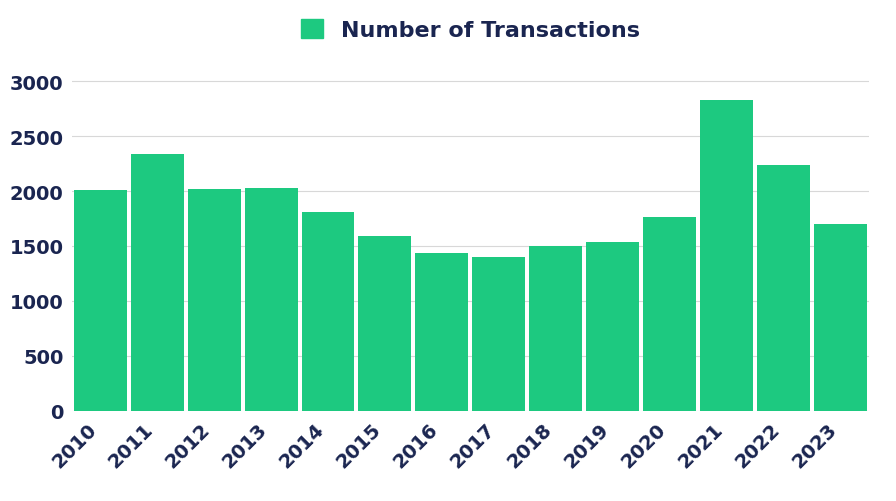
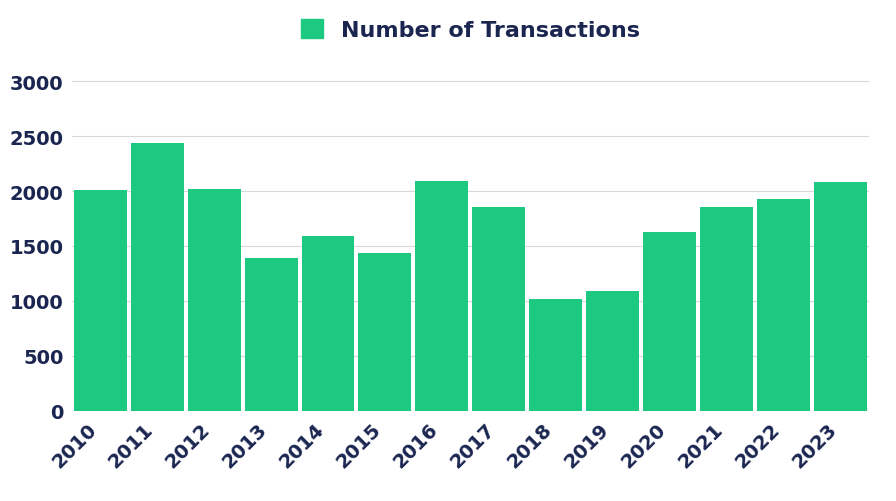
2011: 2340 -> 2440
2013: 2020 -> 1390
2014: 1810 -> 1590
2015: 1590 -> 1440
2016: 1440 -> 2090
2017: 1400 -> 1850
2018: 1500 -> 1020
2019: 1540 -> 1090
2020: 1760 -> 1630
2021: 2830 -> 1850
2022: 2240 -> 1930
2023: 1700 -> 2080
